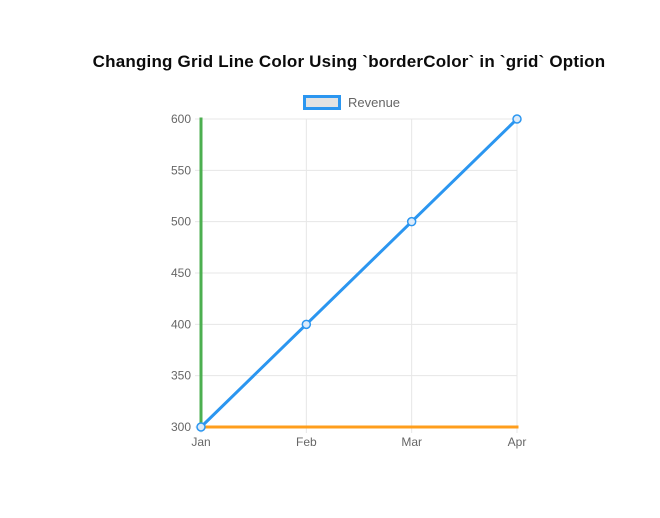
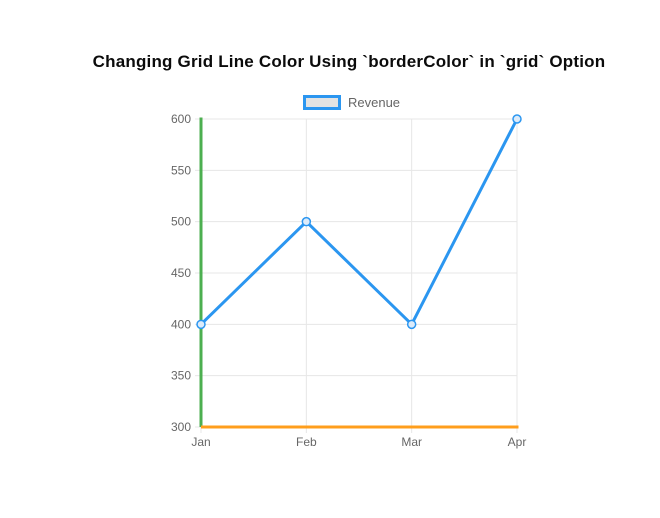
Jan: 300 -> 400
Feb: 400 -> 500
Mar: 500 -> 400
